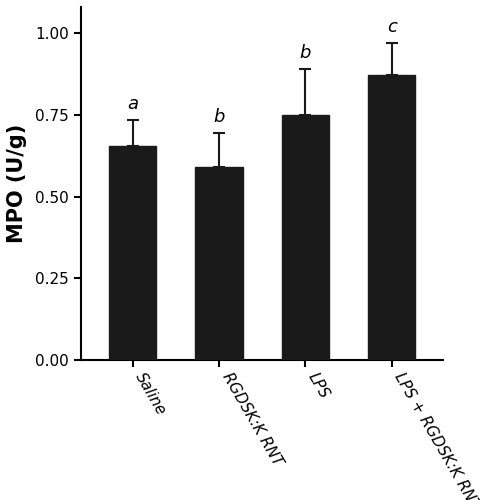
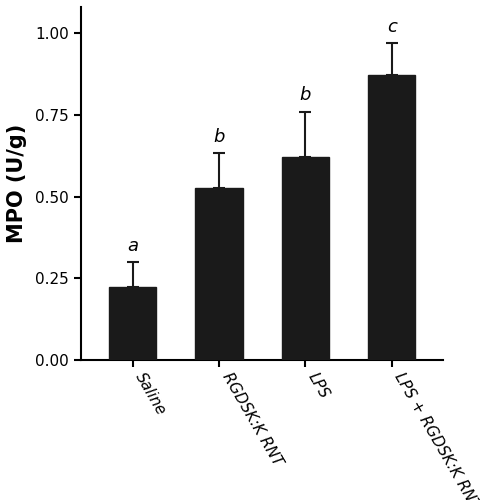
Saline: 0.655 -> 0.222
RGDSK:K RNT: 0.590 -> 0.527
LPS: 0.750 -> 0.620
